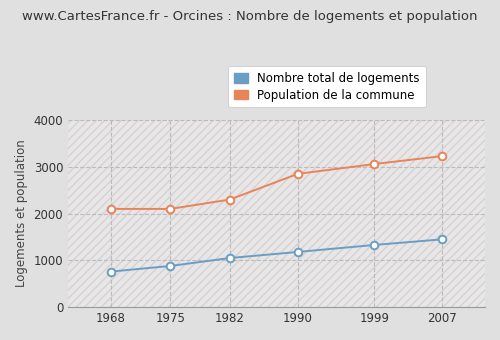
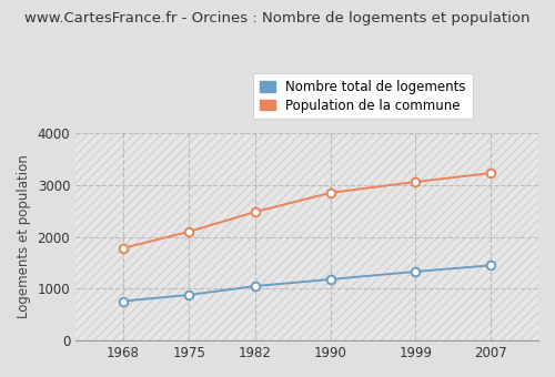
Population de la commune/1968: 2100 -> 1780
Population de la commune/1982: 2300 -> 2480
